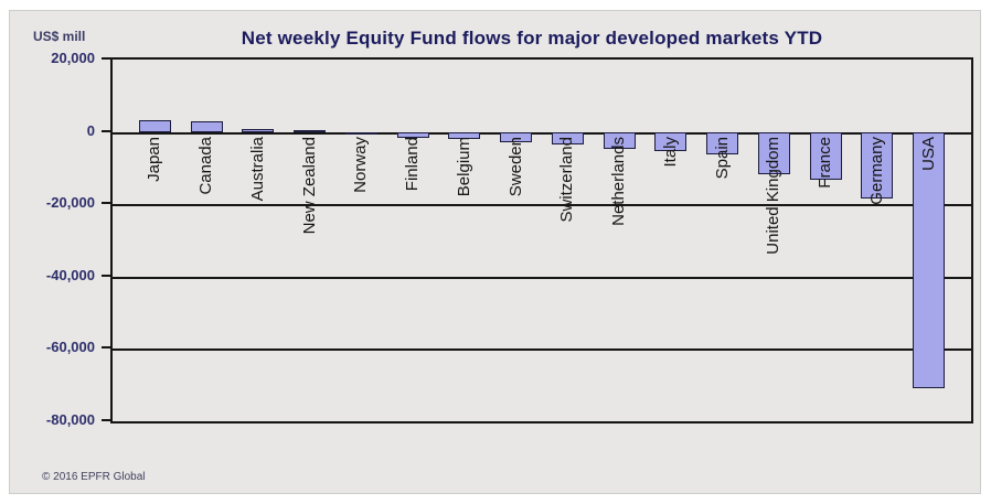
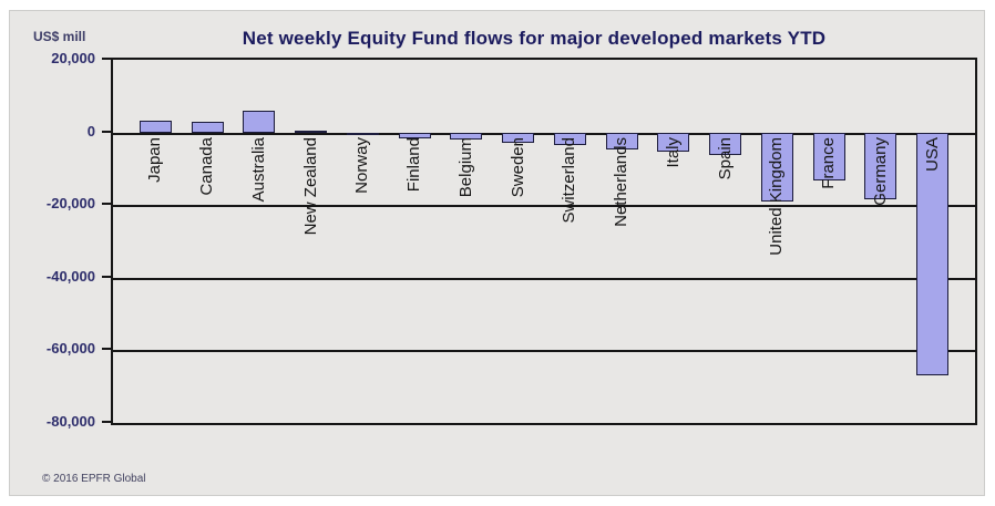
Australia: 1000 -> 6000
United Kingdom: -12000 -> -19000
USA: -71000 -> -67000
